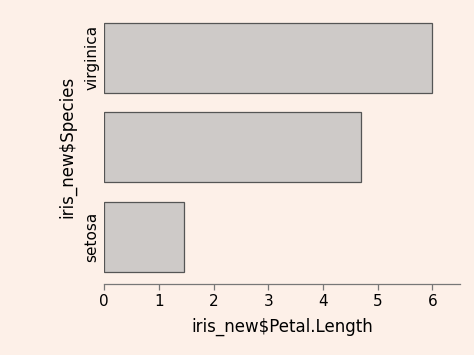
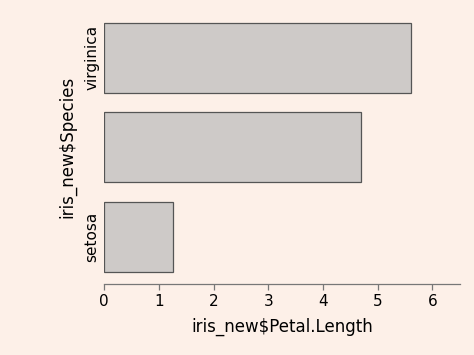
virginica: 6.00 -> 5.60
setosa: 1.46 -> 1.26
